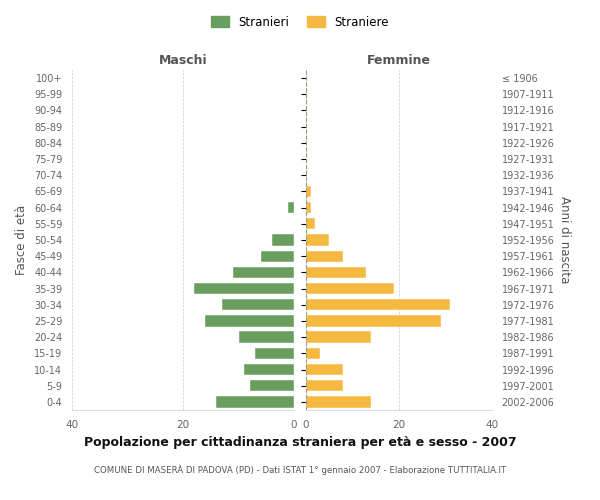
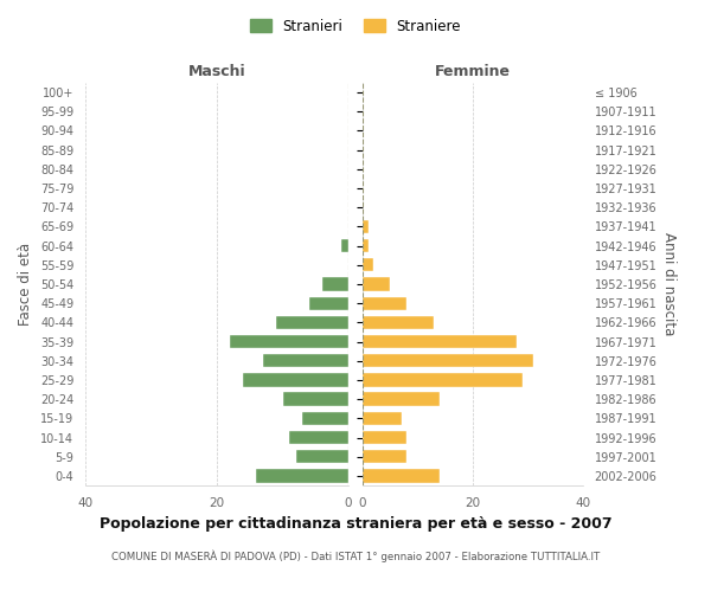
Femmine/1967-1971: 19 -> 28
Femmine/1987-1991: 3 -> 7
